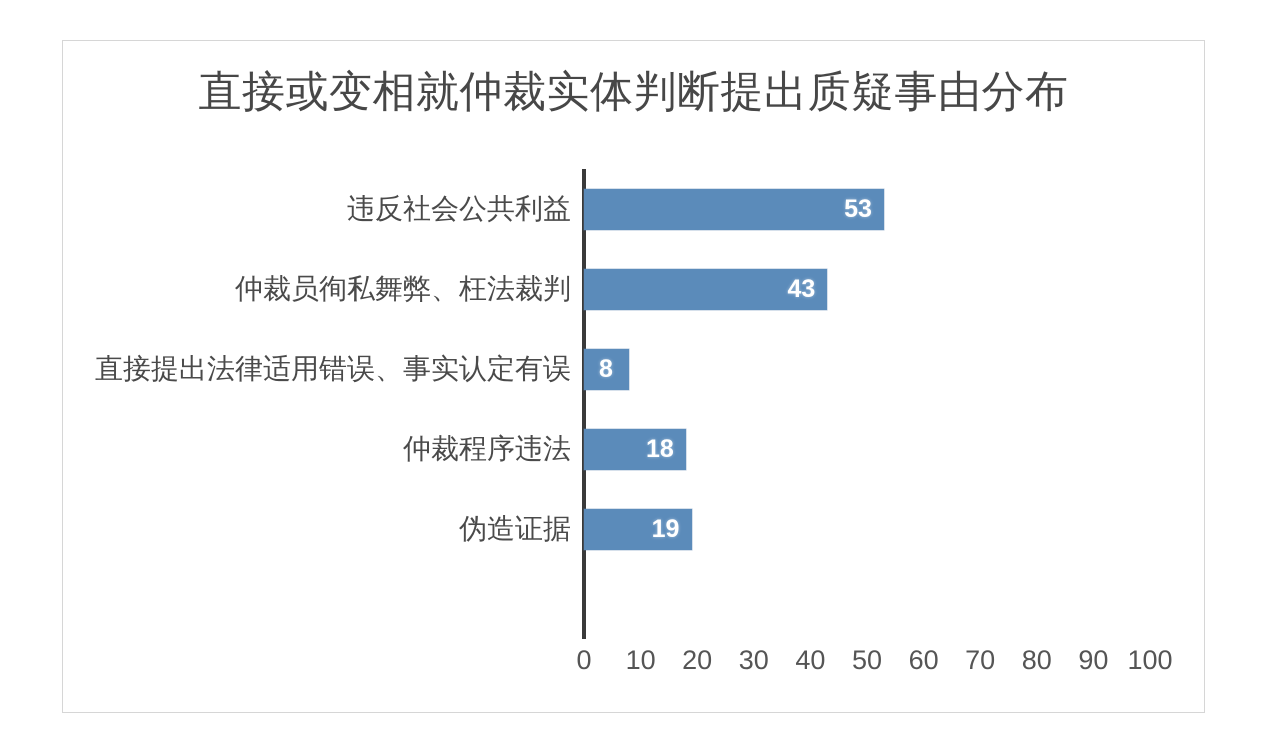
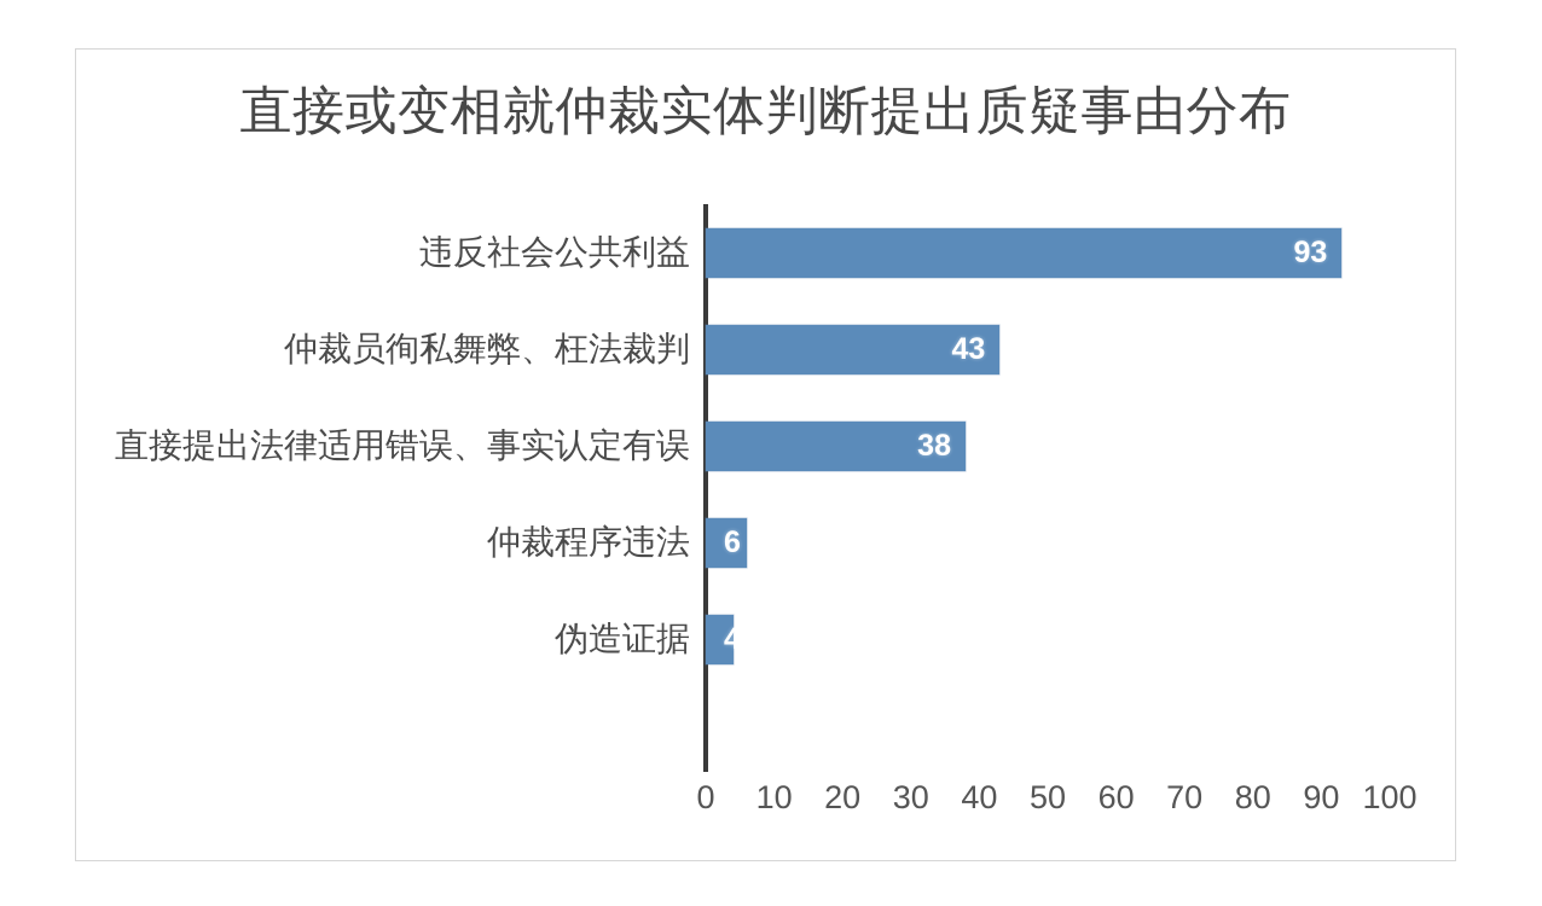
违反社会公共利益: 53 -> 93
直接提出法律适用错误、事实认定有误: 8 -> 38
仲裁程序违法: 18 -> 6
伪造证据: 19 -> 4
